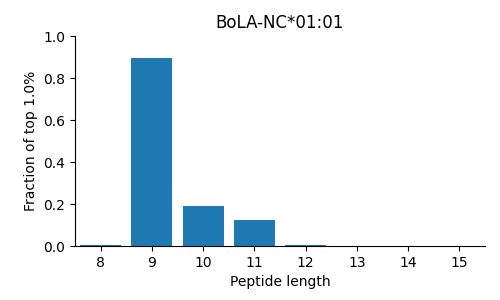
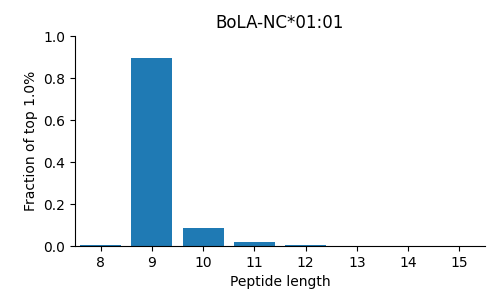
10: 0.190 -> 0.085
11: 0.125 -> 0.018
